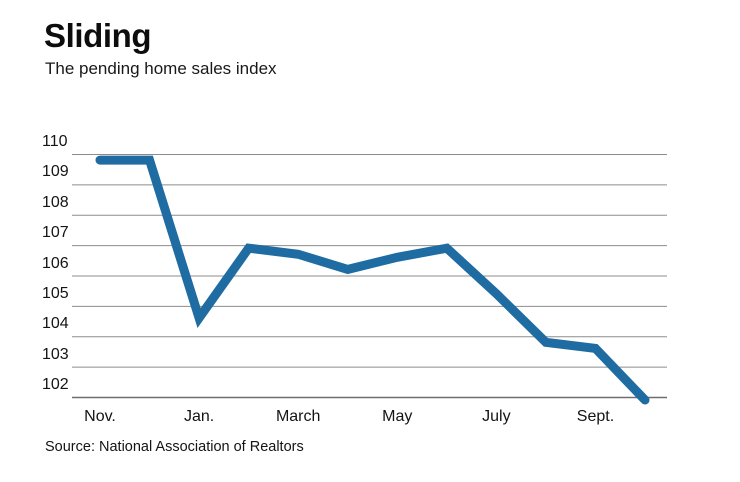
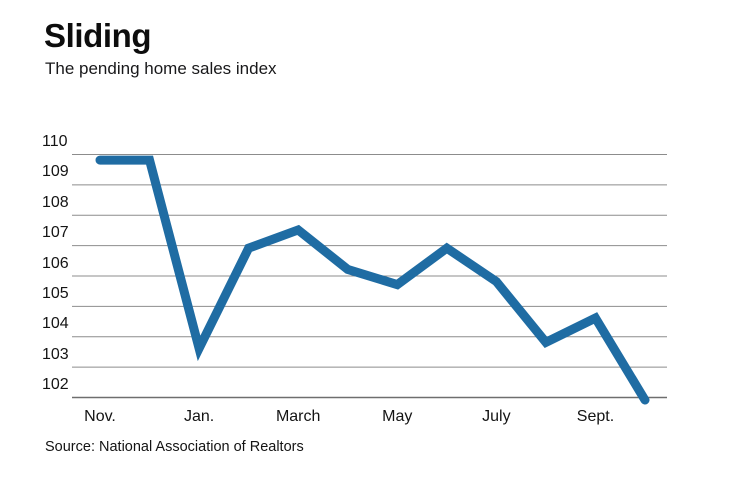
Jan.: 104.6 -> 103.6
March: 106.7 -> 107.5
May: 106.6 -> 105.7
July: 105.4 -> 105.8
Sept.: 103.6 -> 104.6
